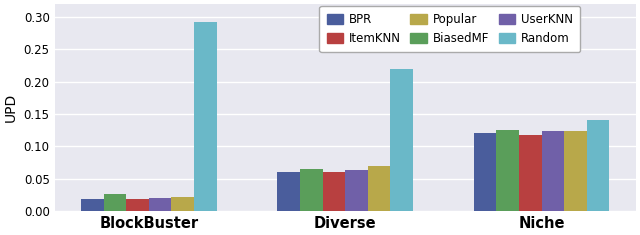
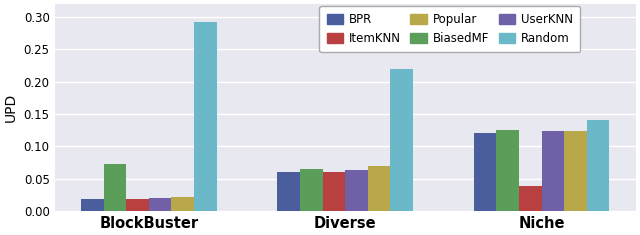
BiasedMF/BlockBuster: 0.026 -> 0.072
ItemKNN/Niche: 0.118 -> 0.038
